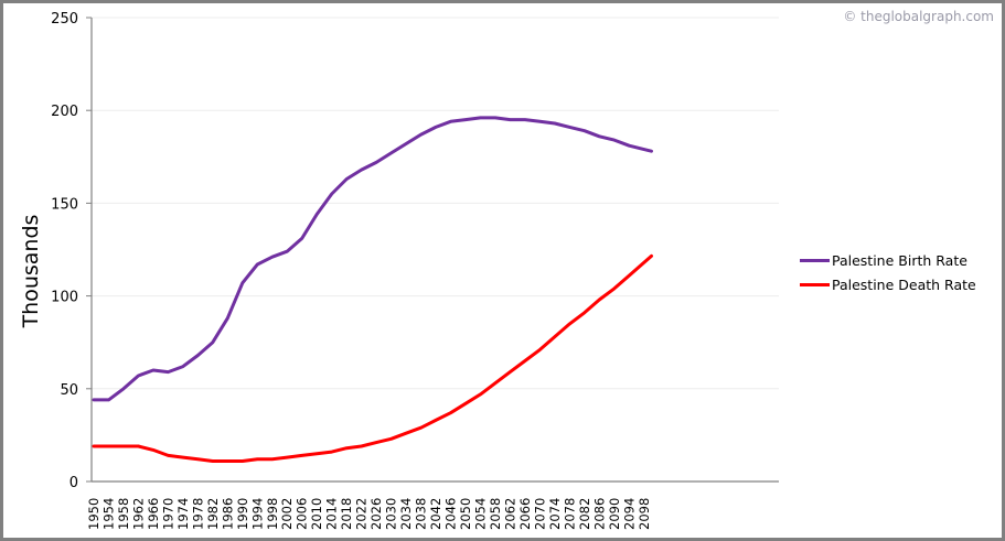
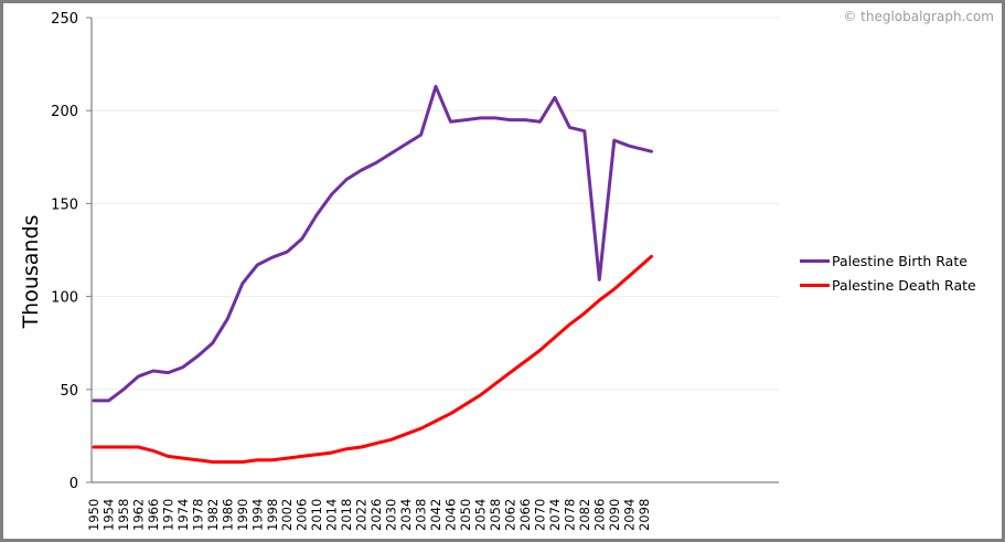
Palestine Birth Rate/2042: 191 -> 213
Palestine Birth Rate/2074: 193 -> 207
Palestine Birth Rate/2086: 186 -> 109
